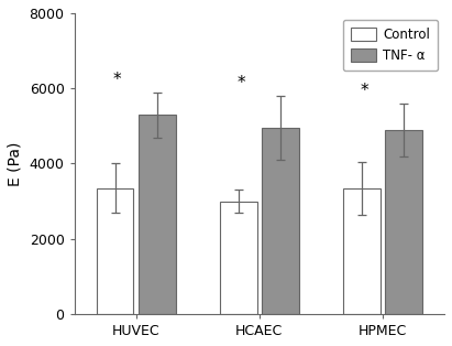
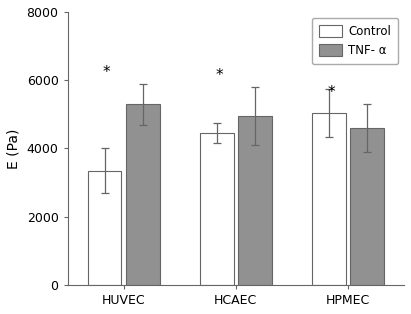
Control/HCAEC: 3000 -> 4450
Control/HPMEC: 3350 -> 5050
TNF- α/HPMEC: 4900 -> 4600
